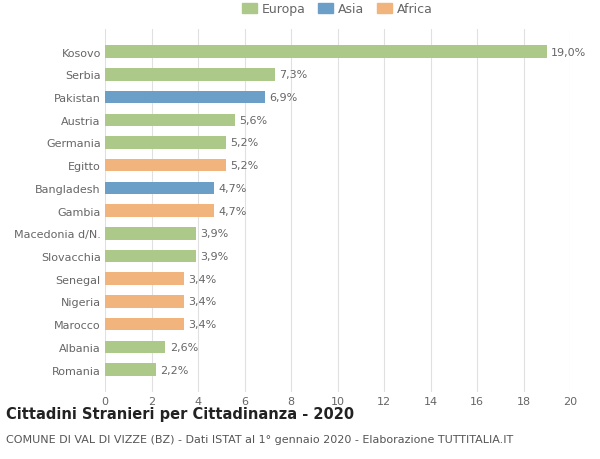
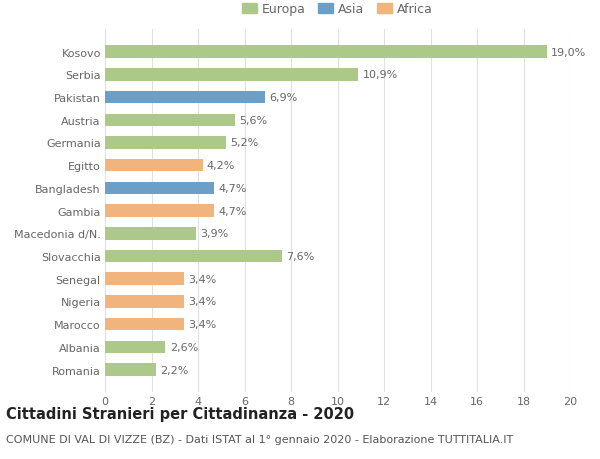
Serbia: 7,3% -> 10,9%
Egitto: 5,2% -> 4,2%
Slovacchia: 3,9% -> 7,6%
